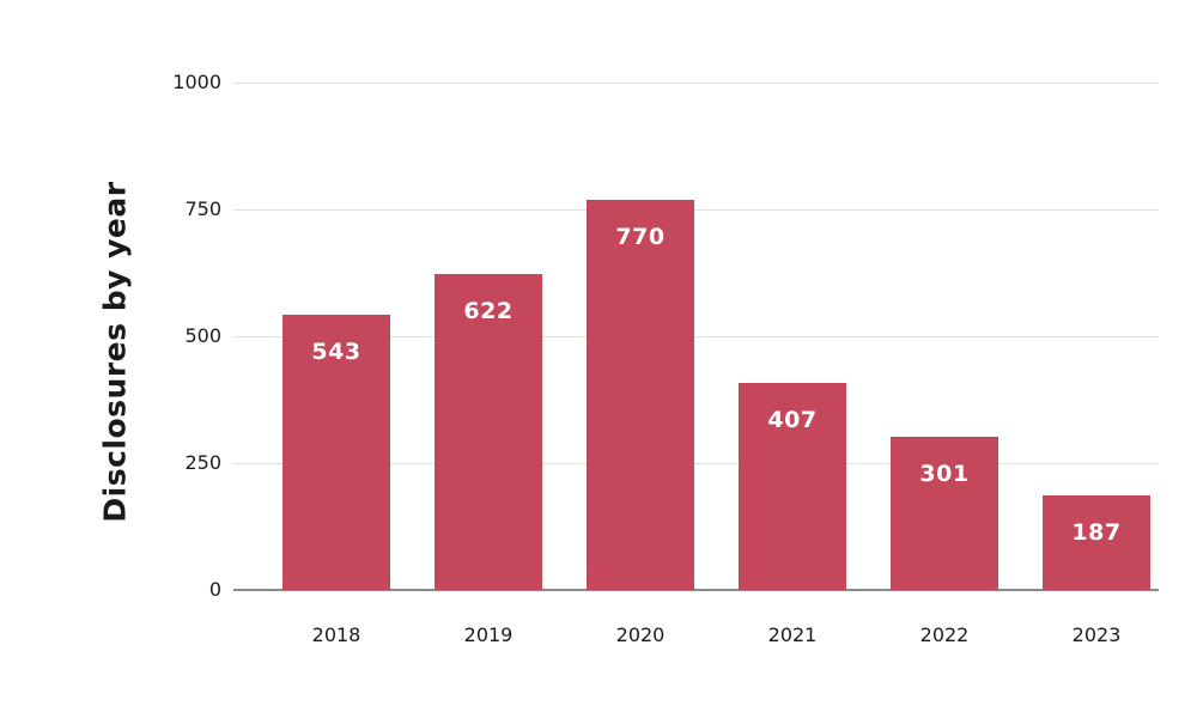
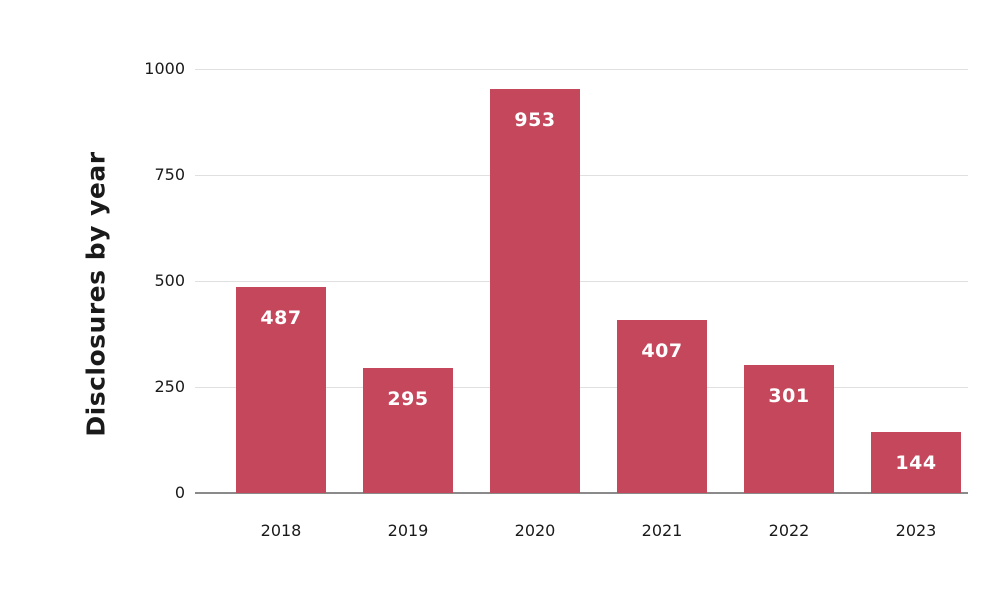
2018: 543 -> 487
2019: 622 -> 295
2020: 770 -> 953
2023: 187 -> 144
